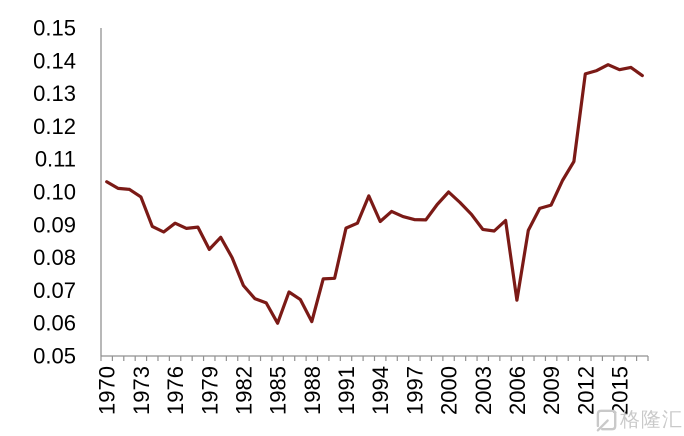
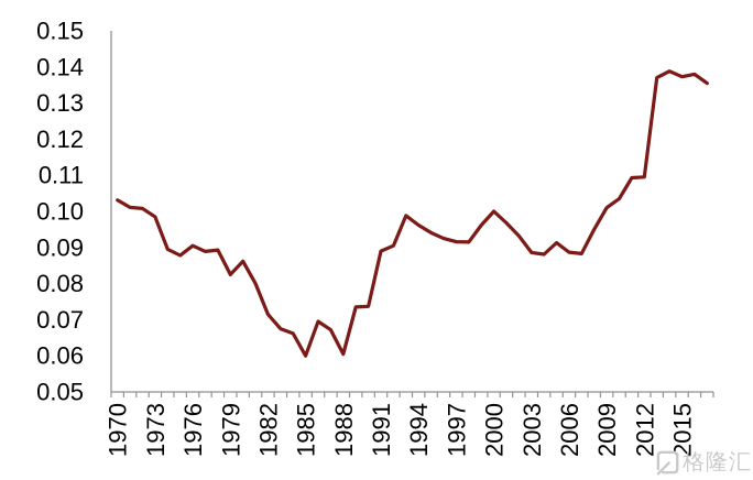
1994: 0.091 -> 0.096
2006: 0.067 -> 0.089
2009: 0.096 -> 0.101
2012: 0.136 -> 0.110
